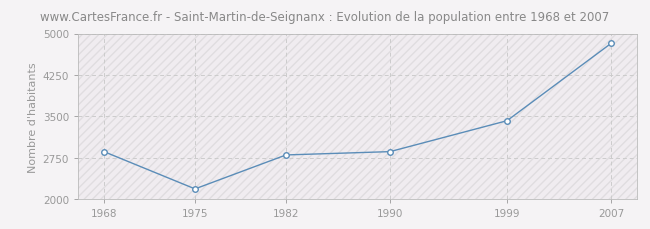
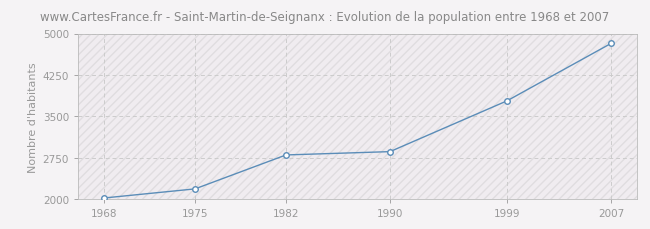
1968: 2860 -> 2020
1999: 3420 -> 3780
